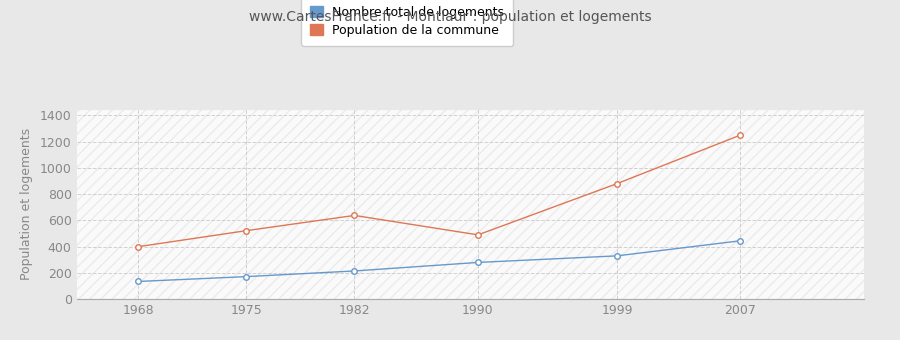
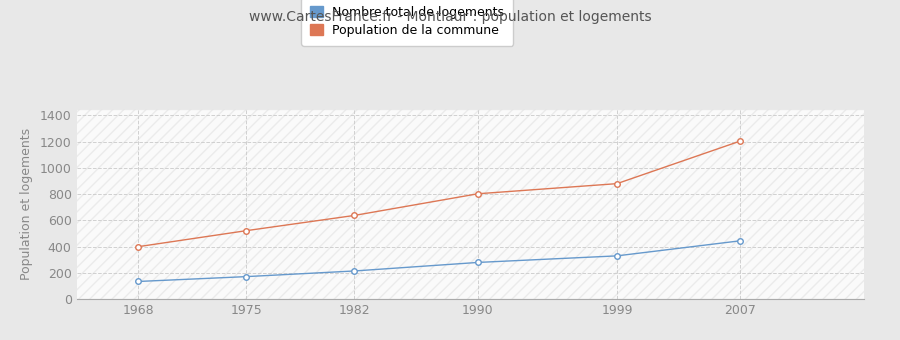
Population de la commune/1990: 490 -> 800
Population de la commune/2007: 1250 -> 1200
